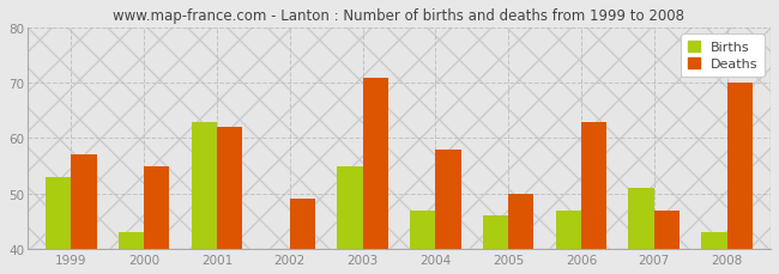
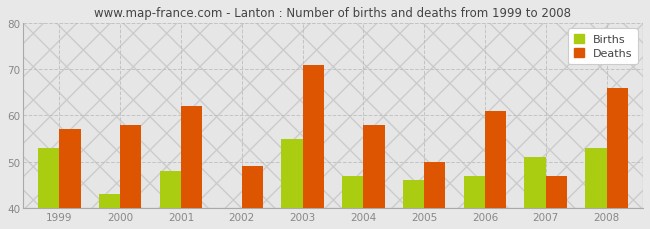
Deaths/2000: 55 -> 58
Births/2001: 63 -> 48
Deaths/2006: 63 -> 61
Births/2008: 43 -> 53
Deaths/2008: 70 -> 66
